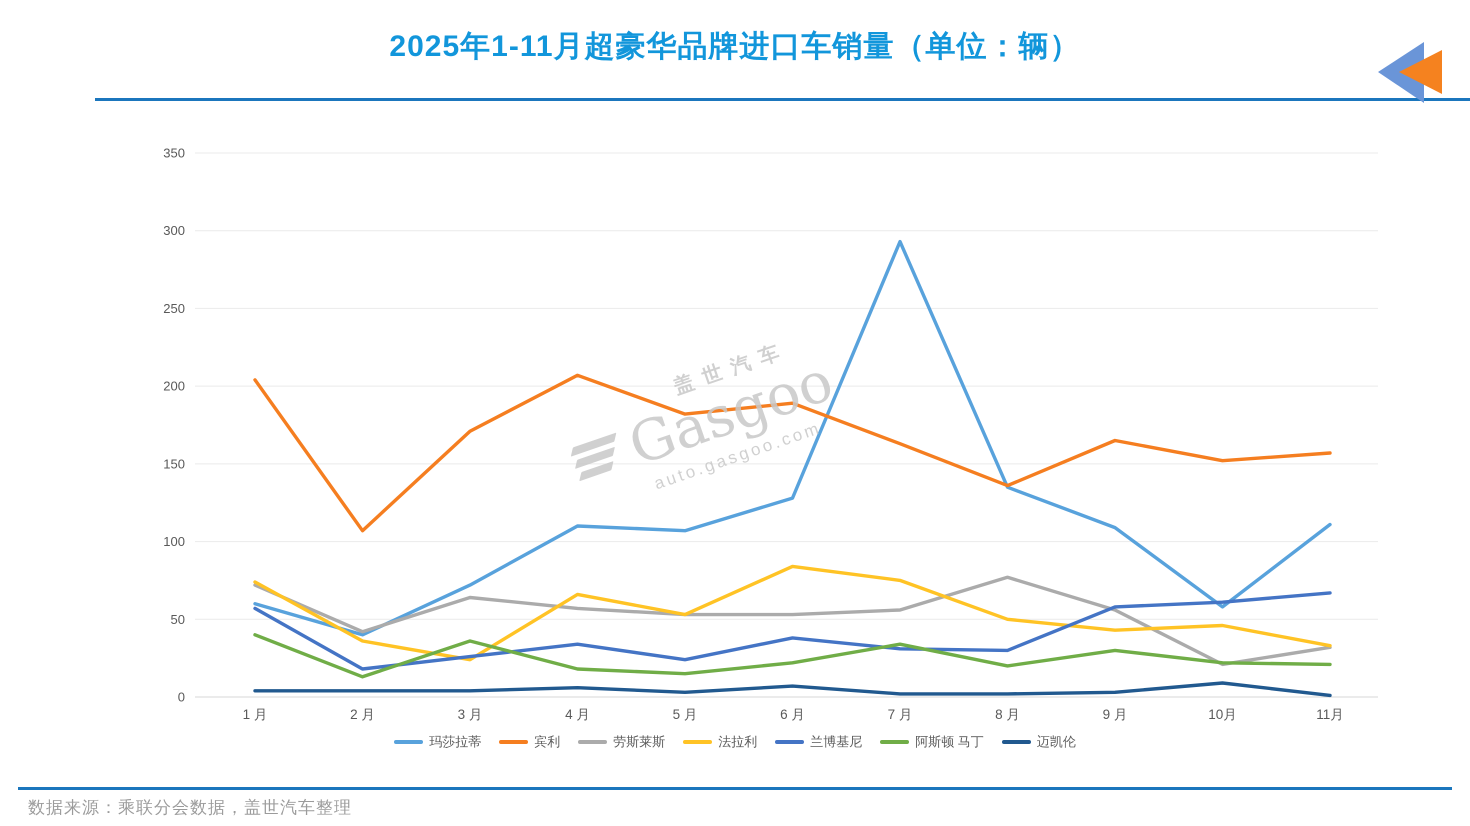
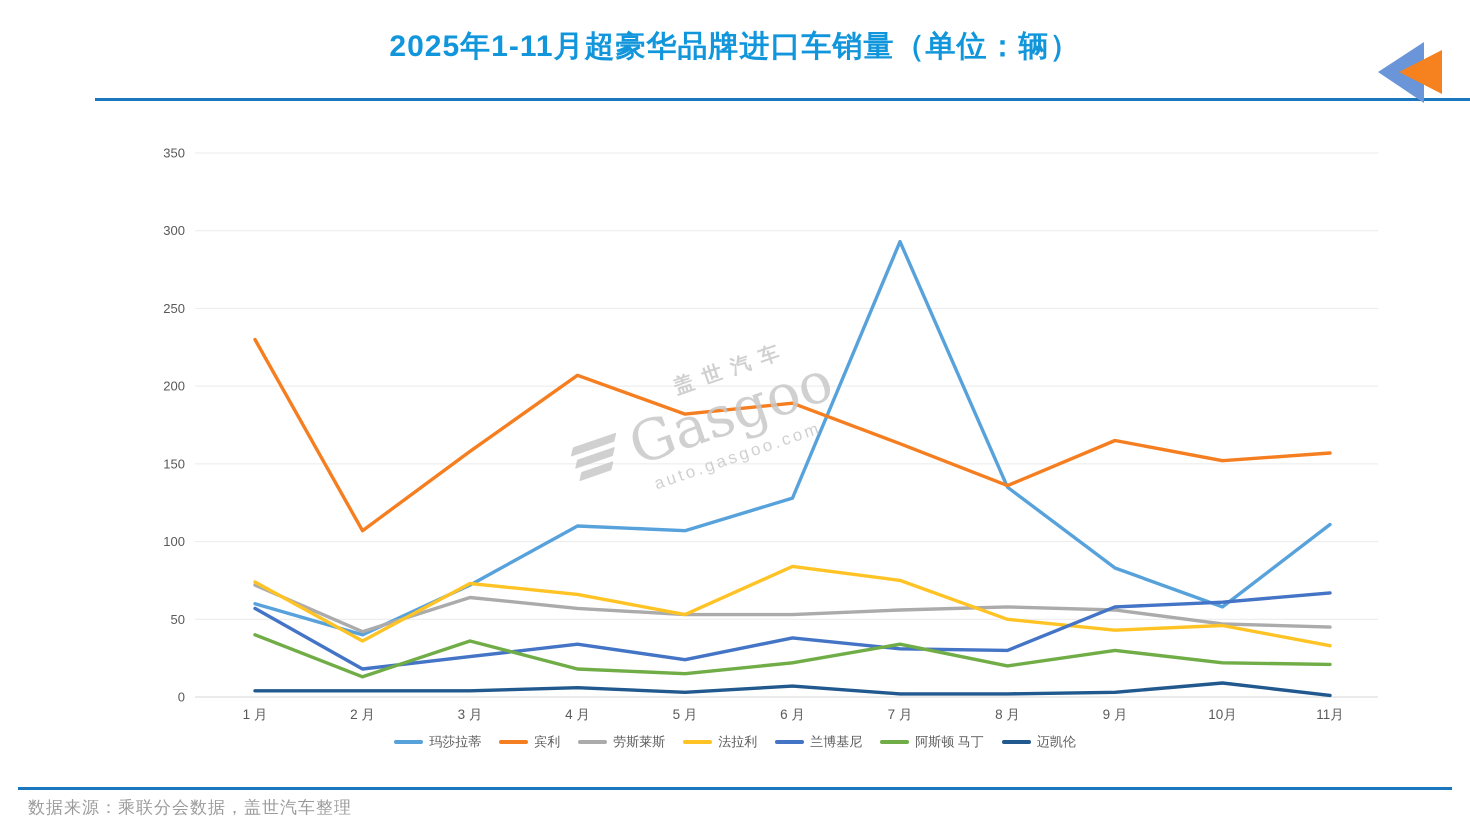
宾利/1 月: 204 -> 230
宾利/3 月: 171 -> 158
法拉利/3 月: 24 -> 73
劳斯莱斯/8 月: 77 -> 58
玛莎拉蒂/9 月: 109 -> 83
劳斯莱斯/10月: 21 -> 47
劳斯莱斯/11月: 32 -> 45
